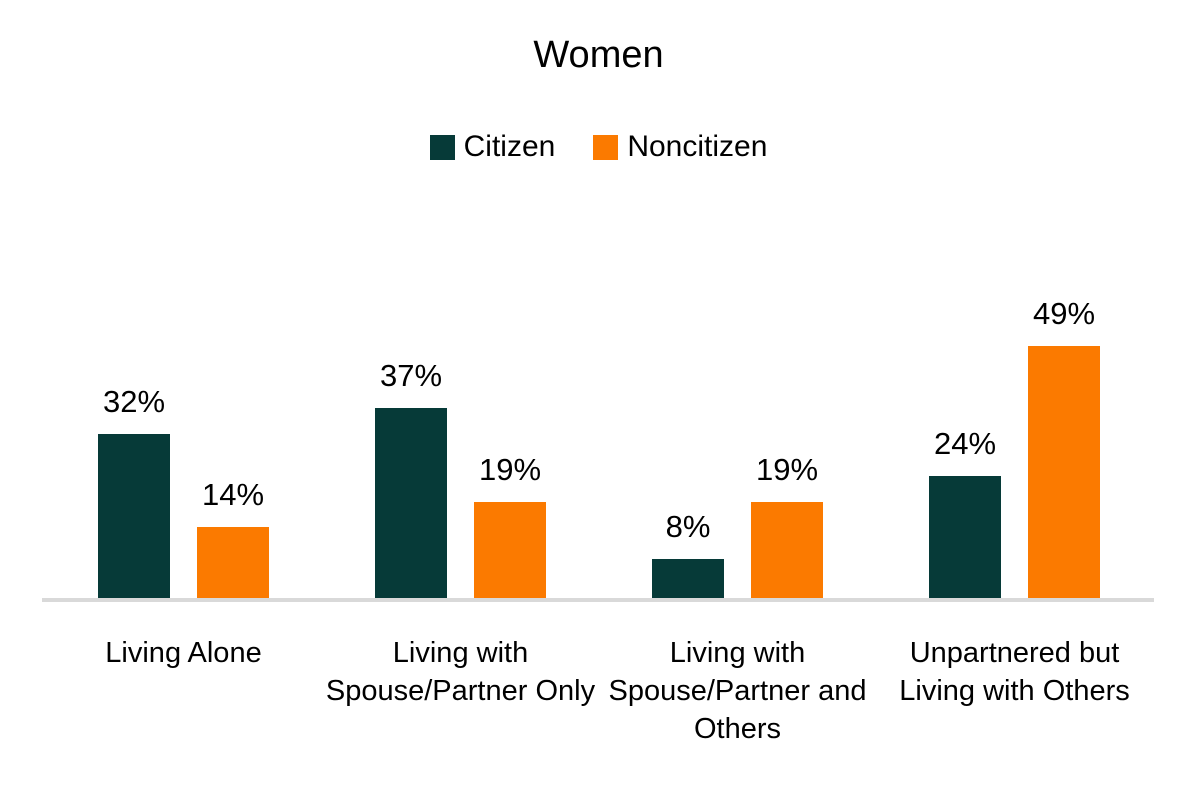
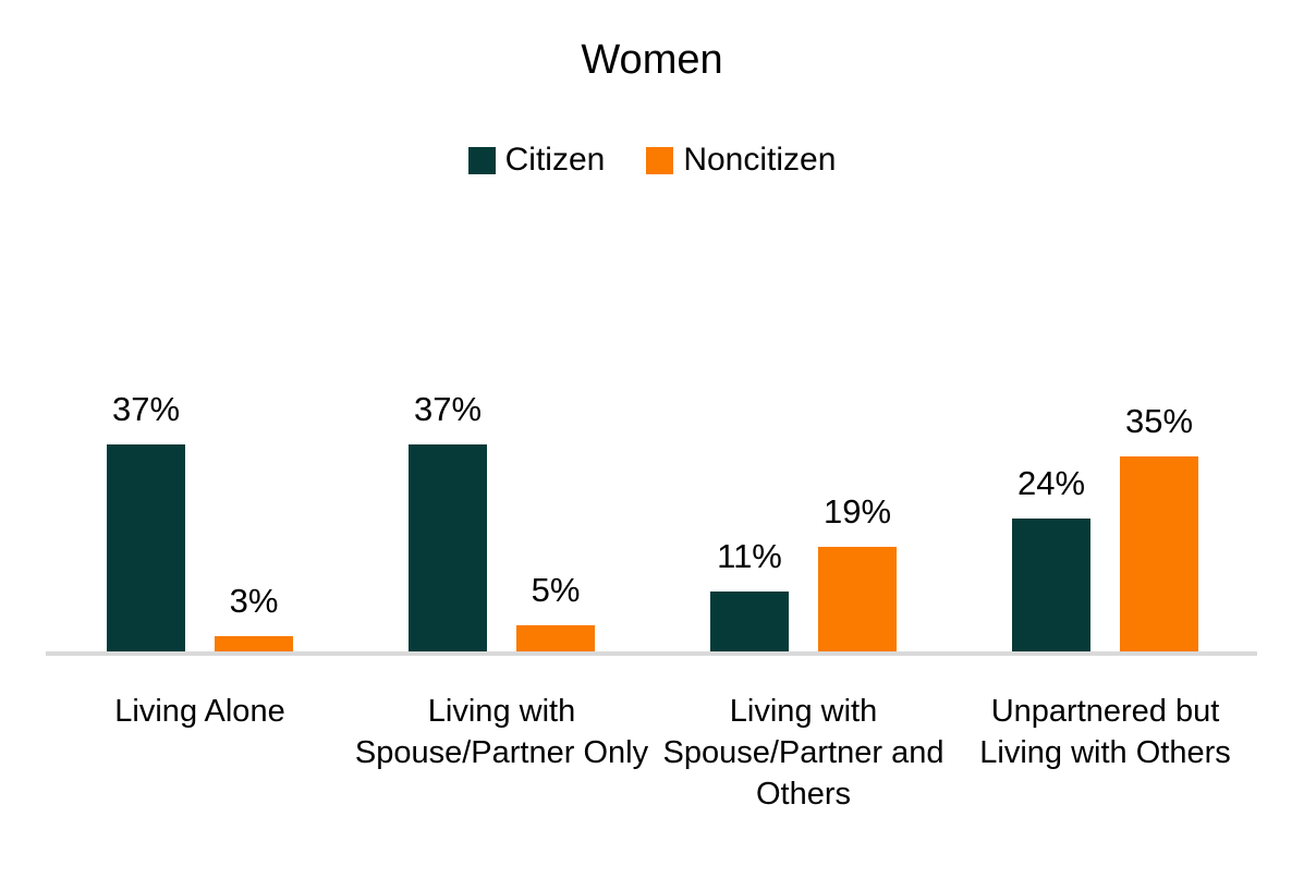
Citizen/Living Alone: 32% -> 37%
Noncitizen/Living Alone: 14% -> 3%
Noncitizen/Living with Spouse/Partner Only: 19% -> 5%
Citizen/Living with Spouse/Partner and Others: 8% -> 11%
Noncitizen/Unpartnered but Living with Others: 49% -> 35%
